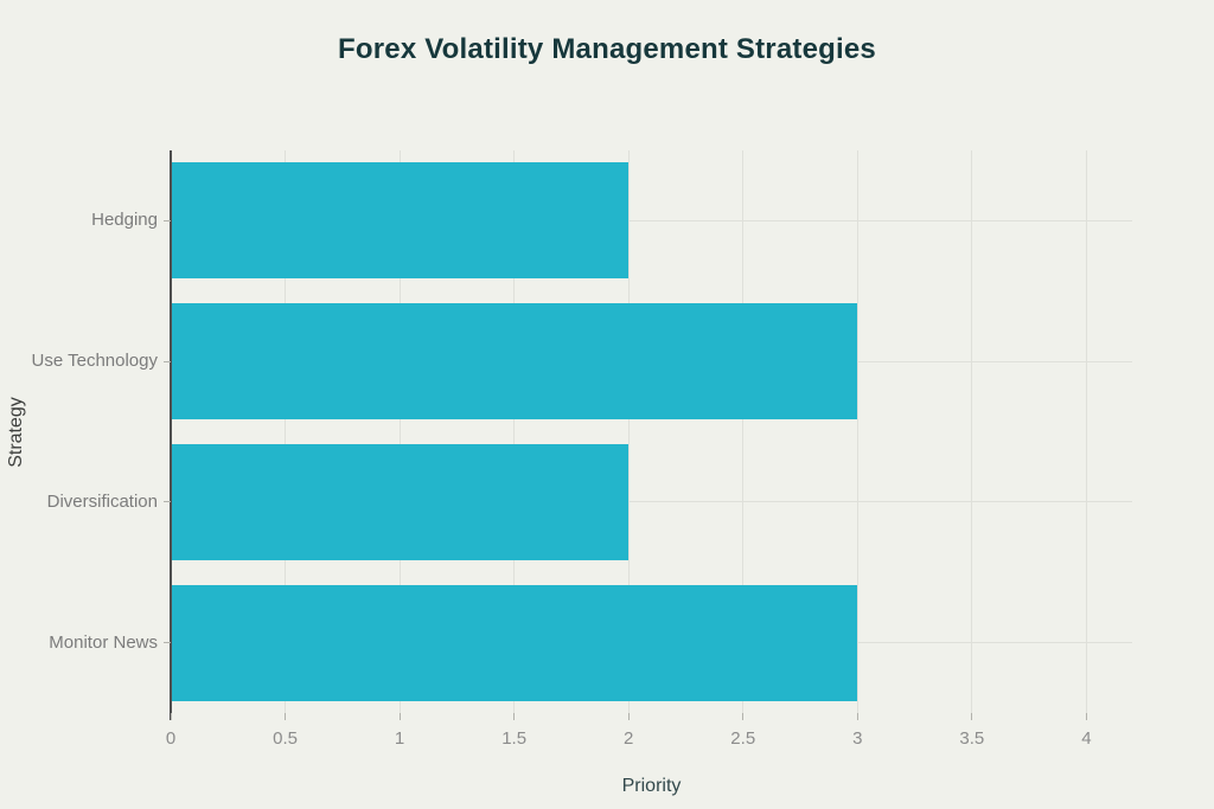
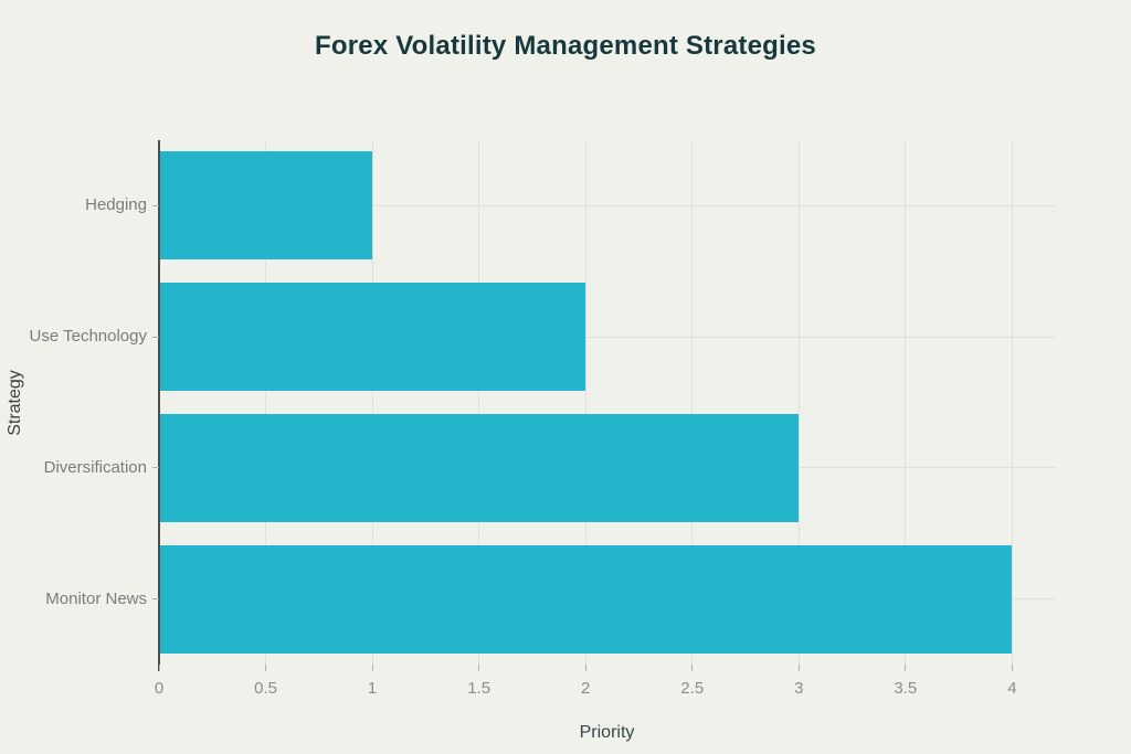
Hedging: 2 -> 1
Use Technology: 3 -> 2
Diversification: 2 -> 3
Monitor News: 3 -> 4
